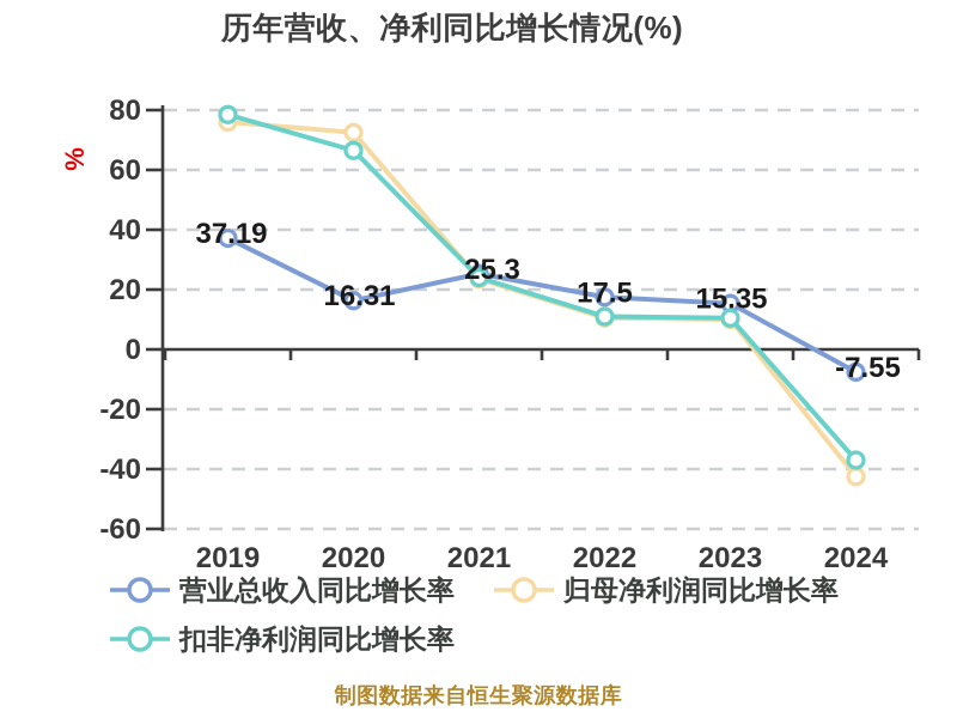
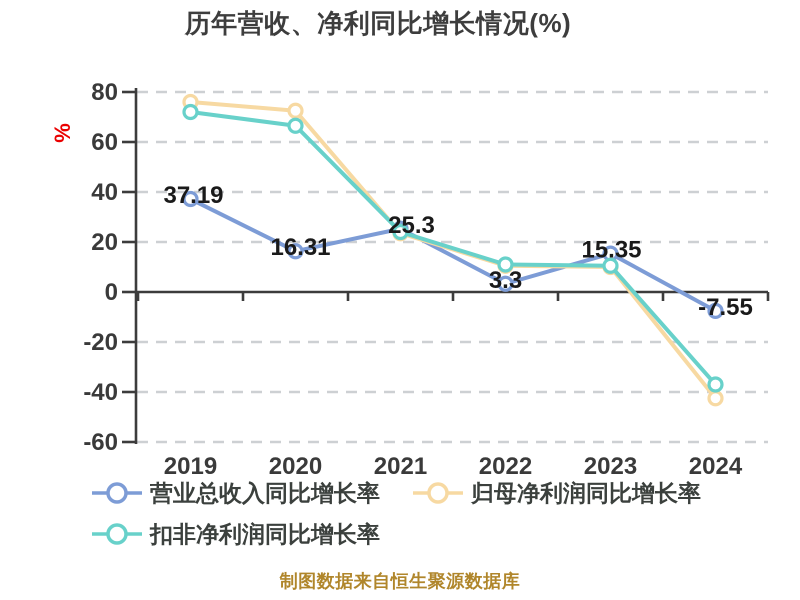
扣非净利润同比增长率/2019: 78 -> 72
营业总收入同比增长率/2022: 17.5 -> 3.3
